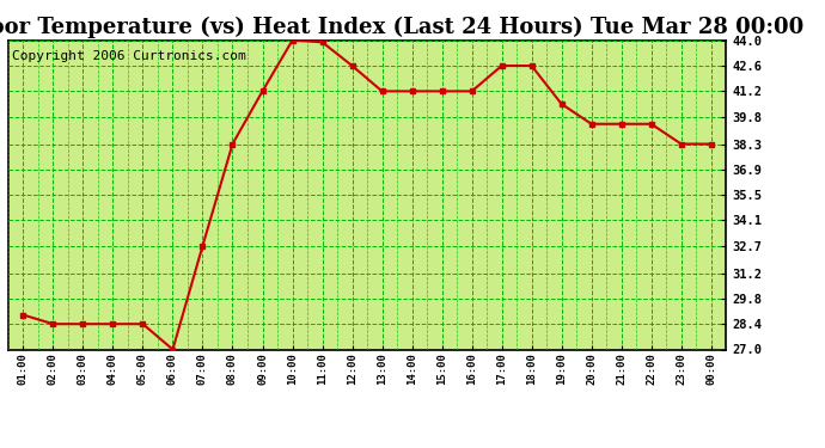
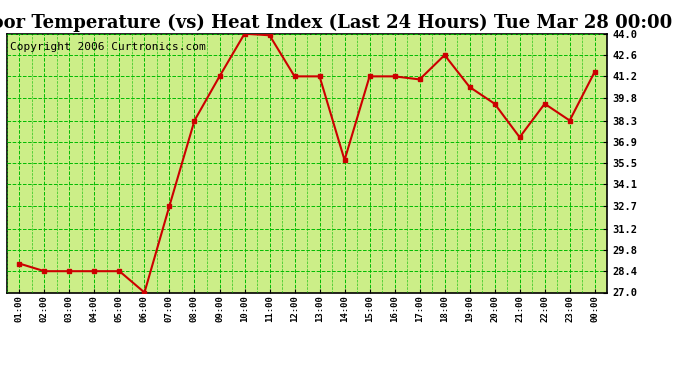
12:00: 42.6 -> 41.2
14:00: 41.2 -> 35.7
17:00: 42.6 -> 41.0
21:00: 39.4 -> 37.2
00:00: 38.3 -> 41.5
